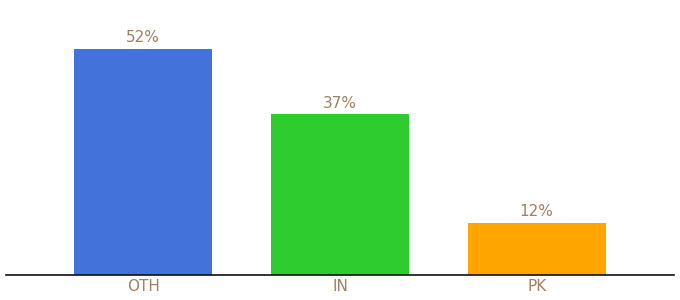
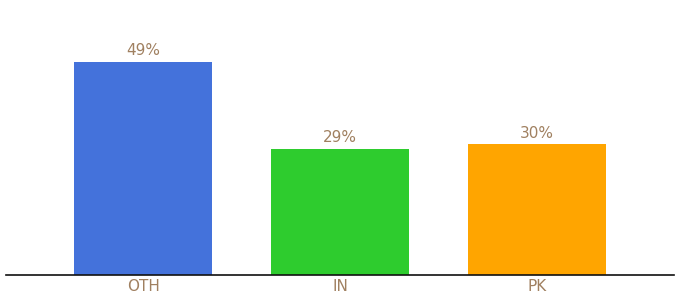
OTH: 52% -> 49%
IN: 37% -> 29%
PK: 12% -> 30%
